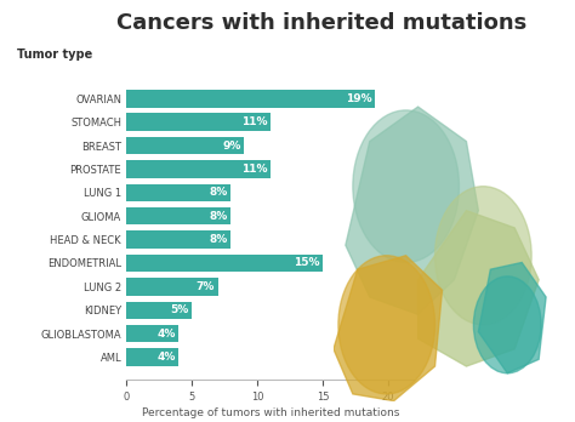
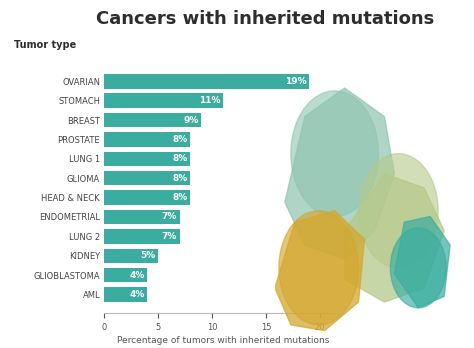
PROSTATE: 11% -> 8%
ENDOMETRIAL: 15% -> 7%
